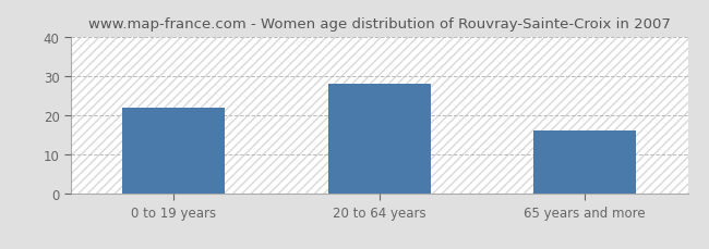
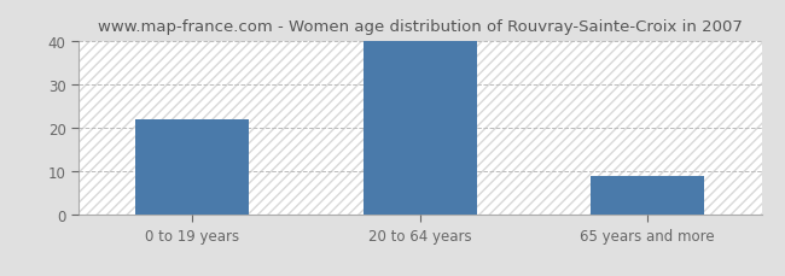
20 to 64 years: 28 -> 40
65 years and more: 16 -> 9
